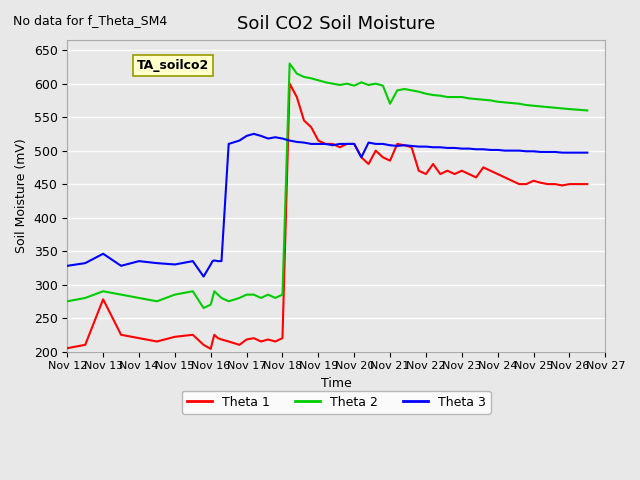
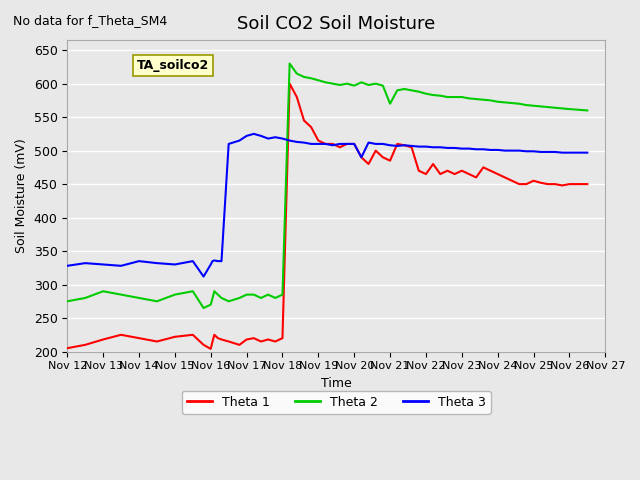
Theta 1/Nov 13: 278 -> 218
Theta 3/Nov 13: 346 -> 330
